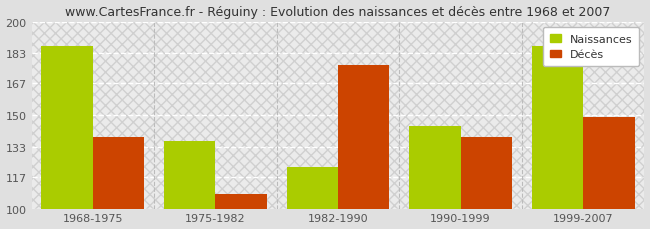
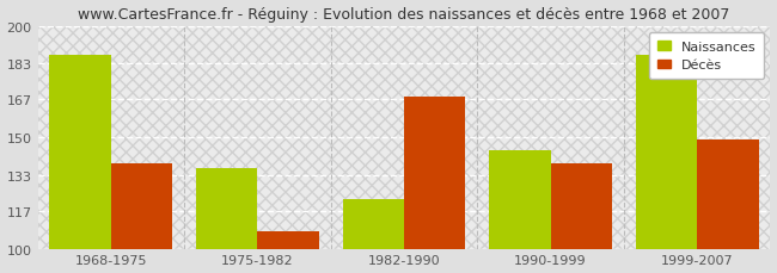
Décès/1982-1990: 177 -> 168
